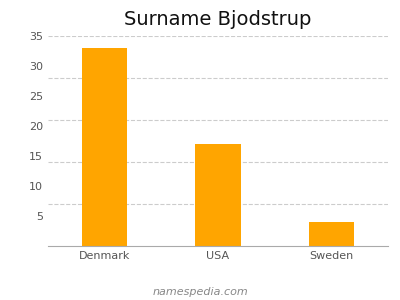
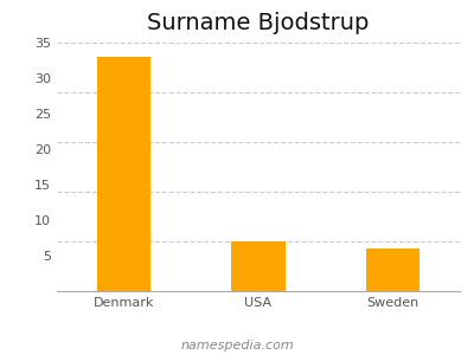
USA: 17 -> 7
Sweden: 4 -> 6
